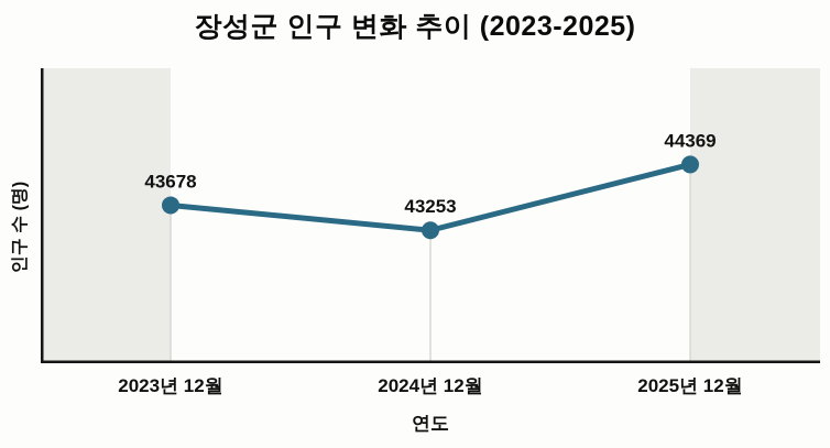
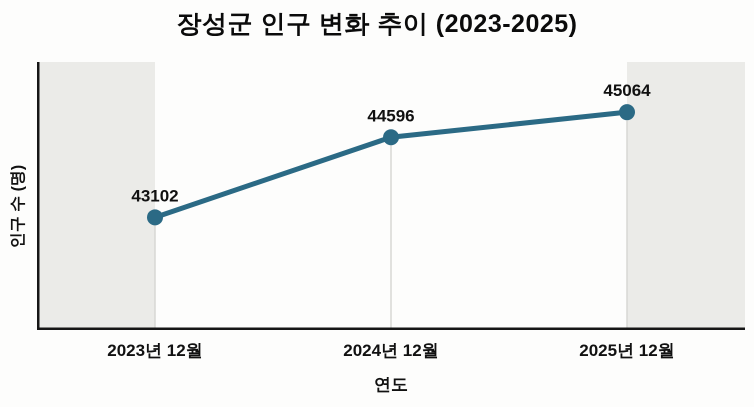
2023년 12월: 43678 -> 43102
2024년 12월: 43253 -> 44596
2025년 12월: 44369 -> 45064
